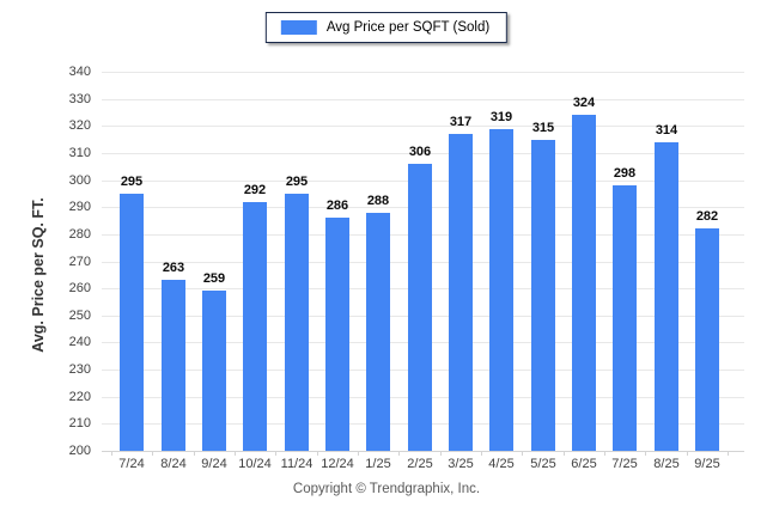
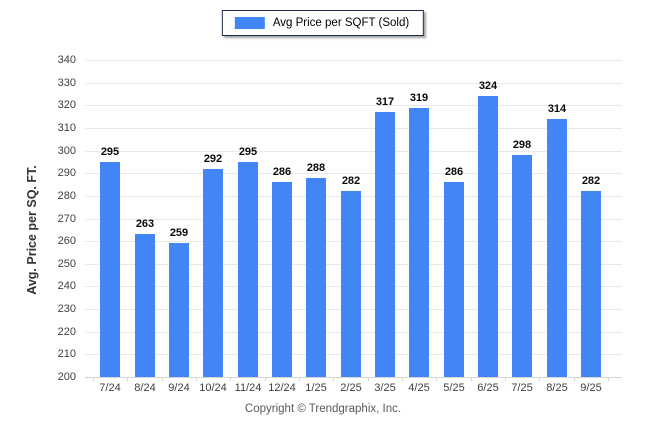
2/25: 306 -> 282
5/25: 315 -> 286
